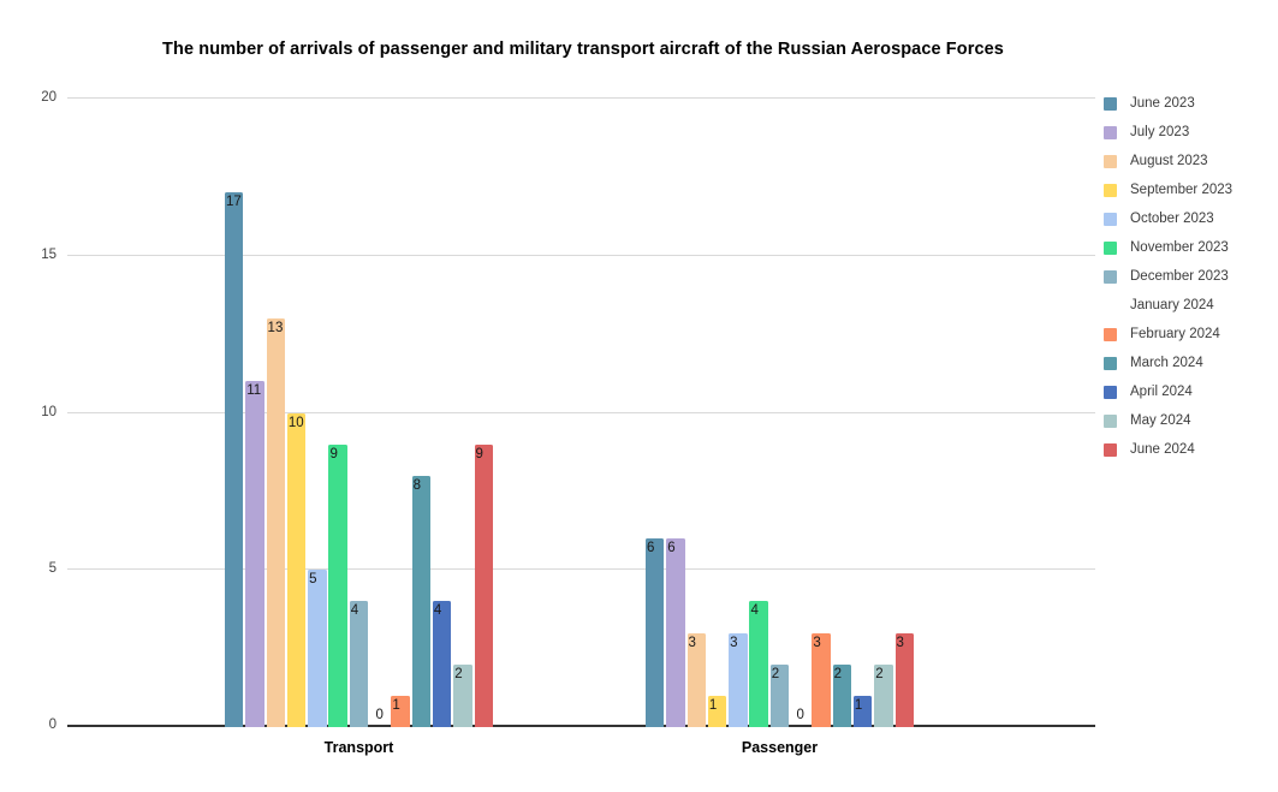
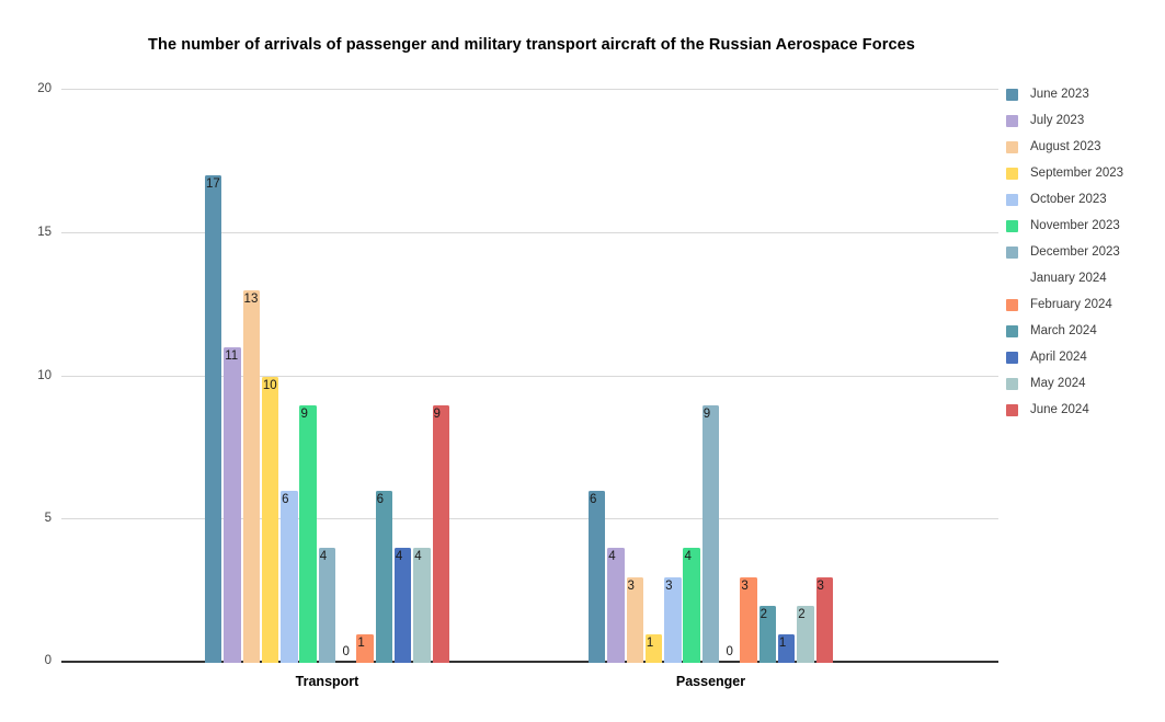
October 2023/Transport: 5 -> 6
March 2024/Transport: 8 -> 6
May 2024/Transport: 2 -> 4
July 2023/Passenger: 6 -> 4
December 2023/Passenger: 2 -> 9
